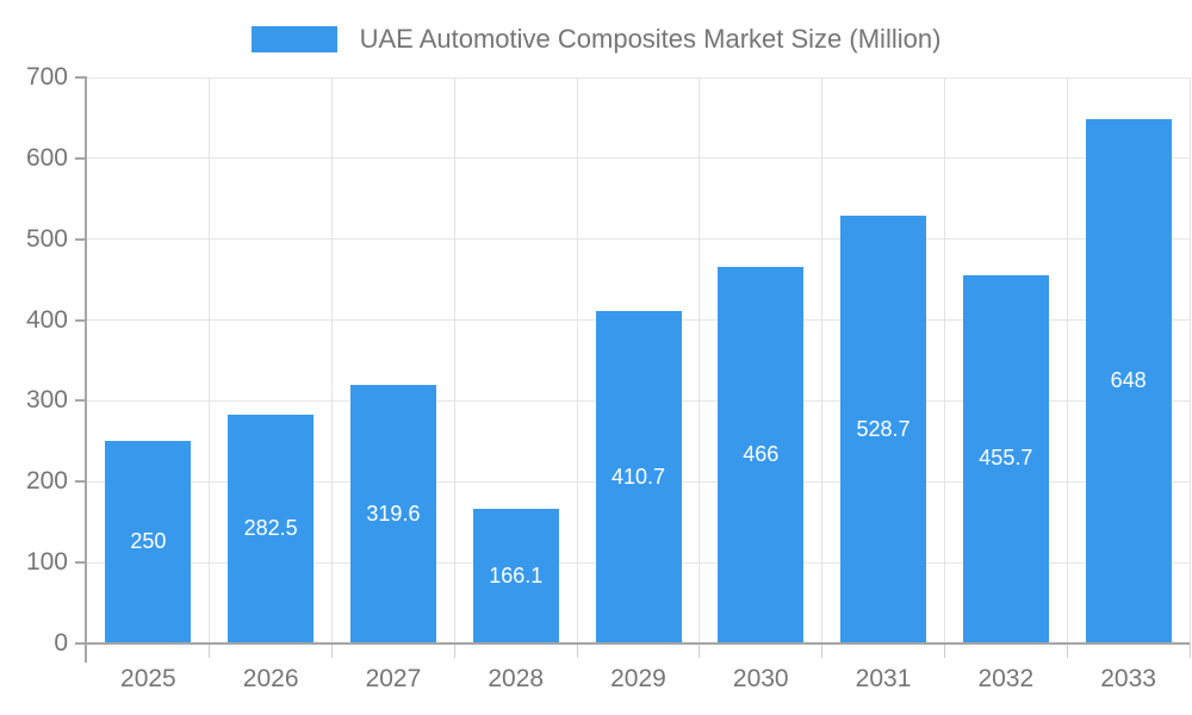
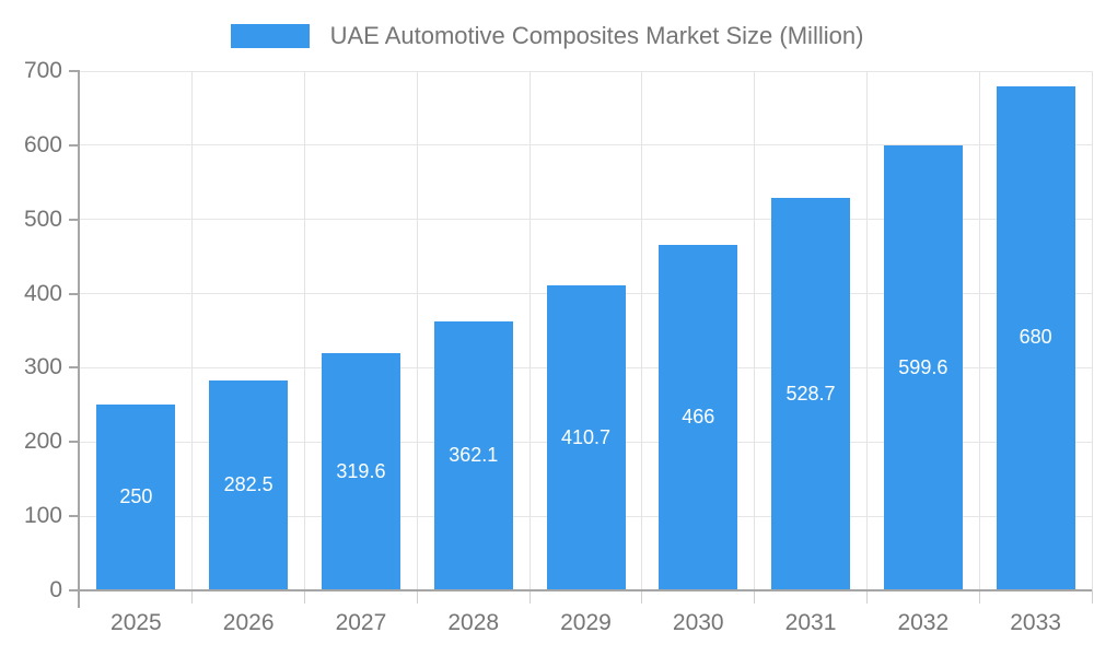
2028: 166.1 -> 362.1
2032: 455.7 -> 599.6
2033: 648 -> 680
